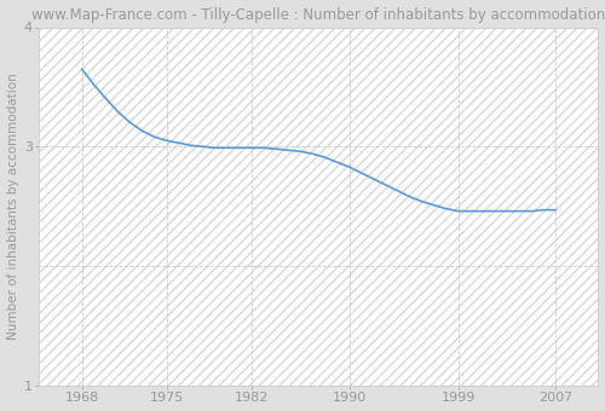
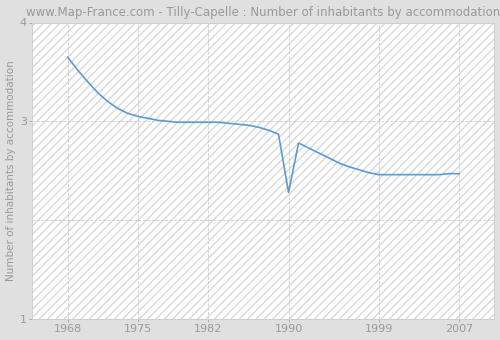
1990: 2.83 -> 2.28
